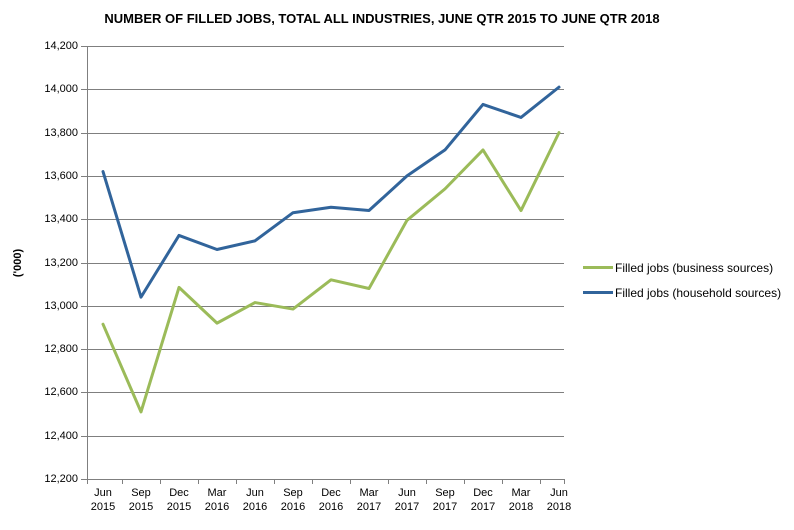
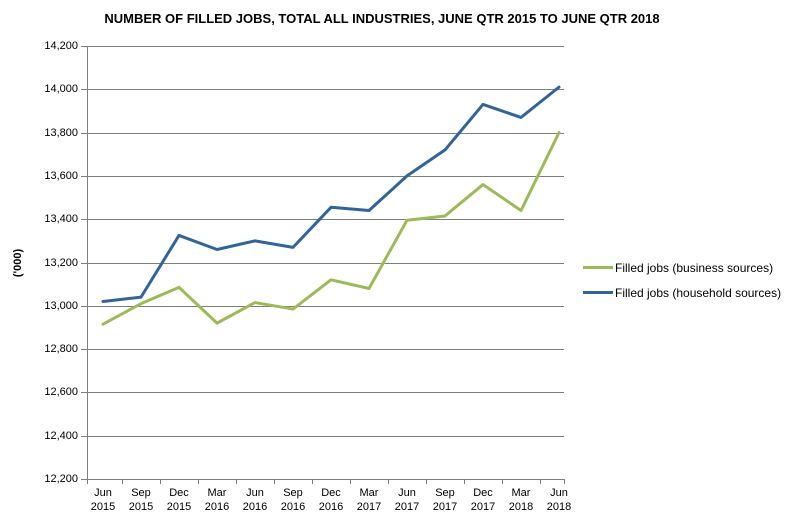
Filled jobs (household sources)/Jun 2015: 13620 -> 13020
Filled jobs (business sources)/Sep 2015: 12510 -> 13010
Filled jobs (household sources)/Sep 2016: 13430 -> 13270
Filled jobs (business sources)/Sep 2017: 13540 -> 13420
Filled jobs (business sources)/Dec 2017: 13720 -> 13560
